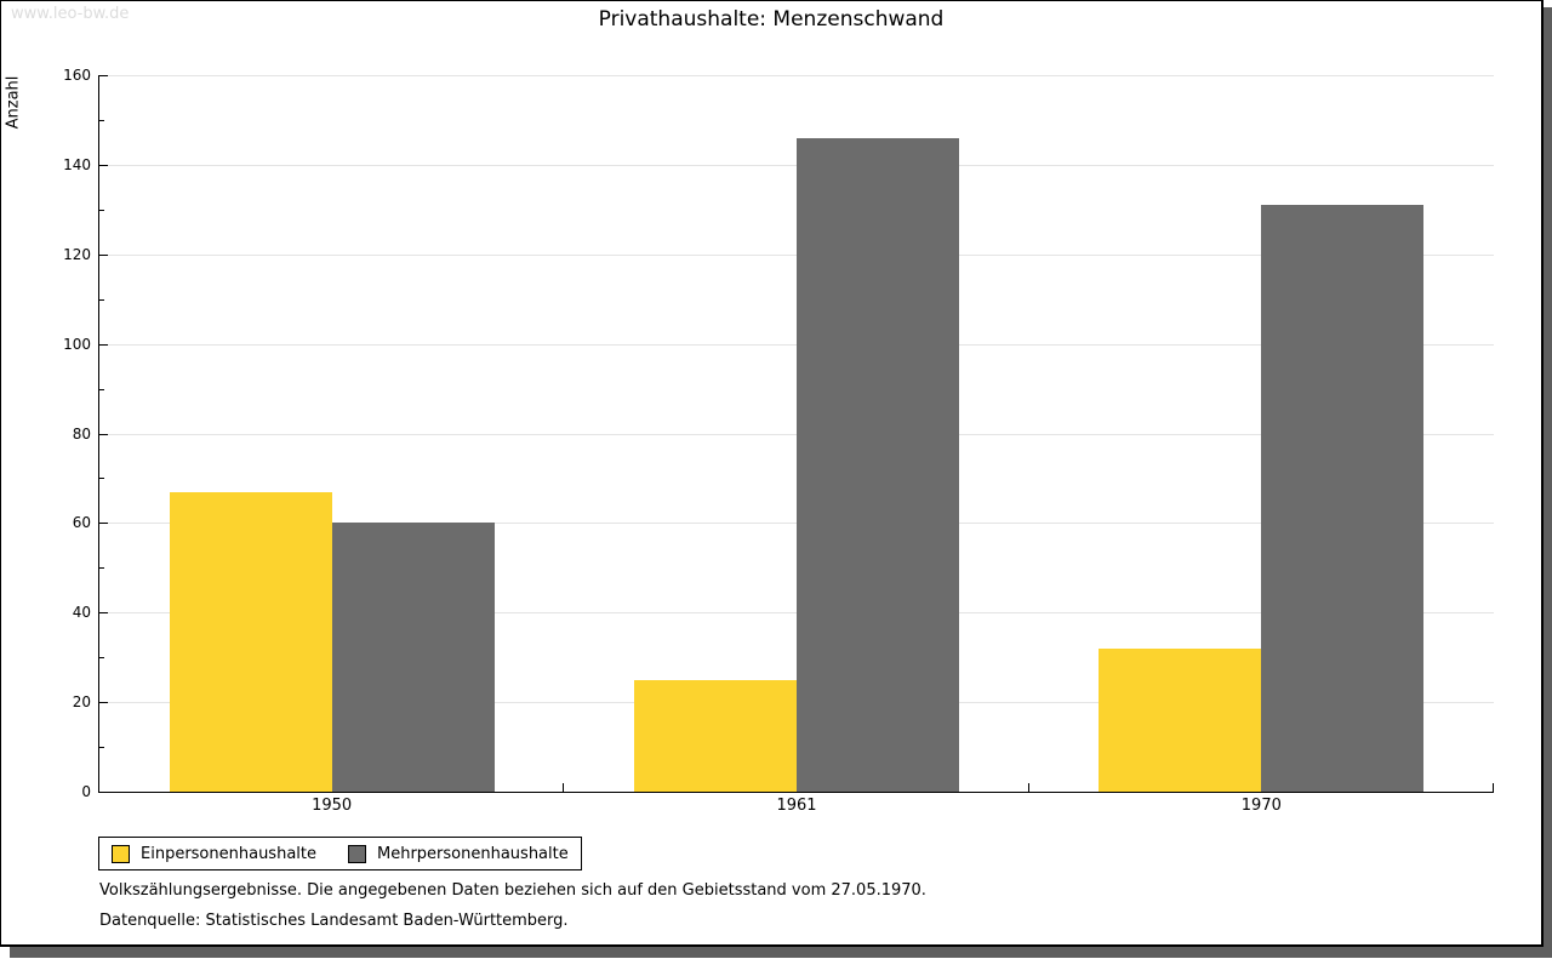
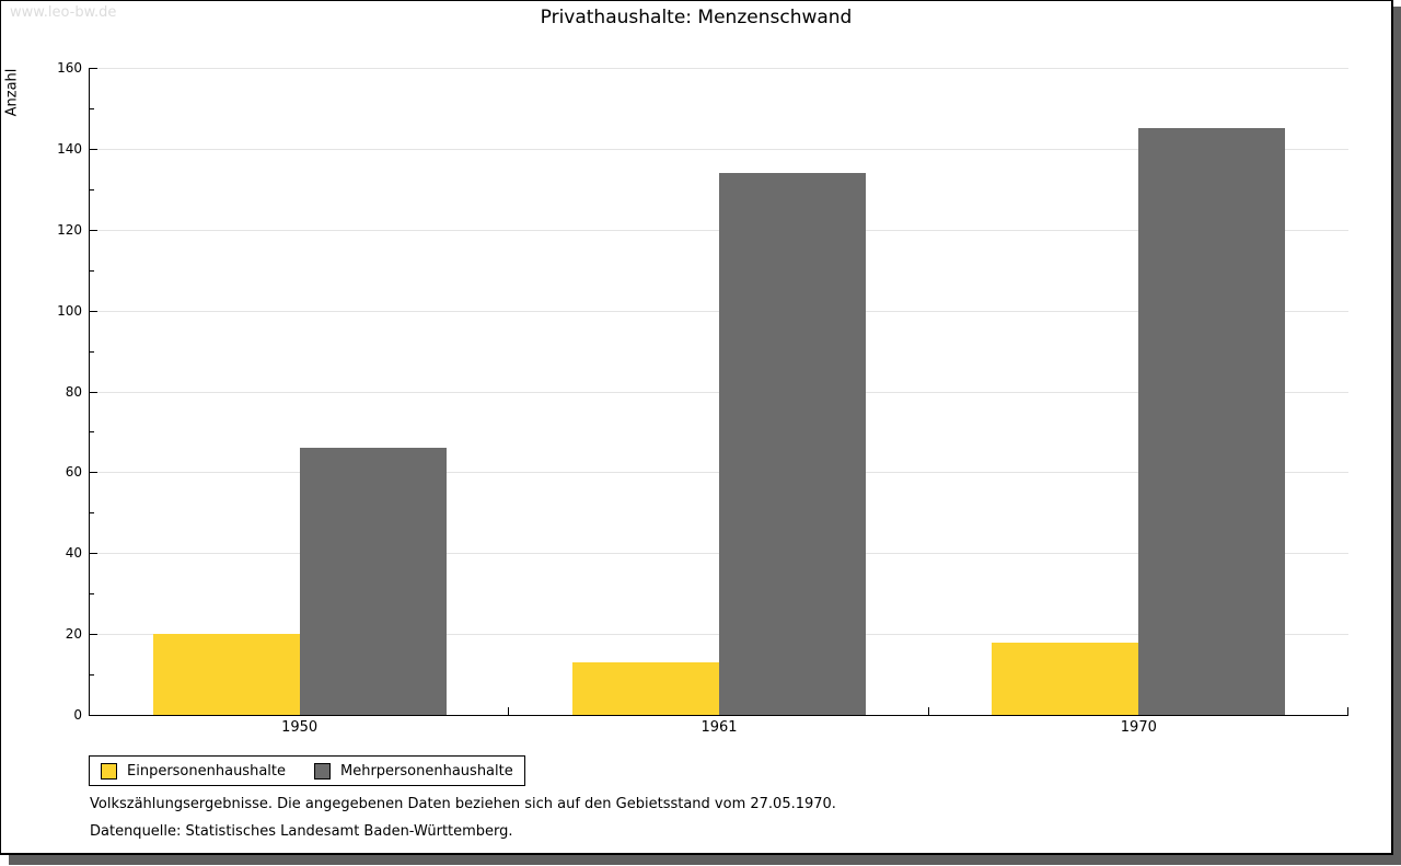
Einpersonenhaushalte/1950: 67 -> 20
Mehrpersonenhaushalte/1950: 60 -> 66
Einpersonenhaushalte/1961: 25 -> 13
Mehrpersonenhaushalte/1961: 146 -> 134
Einpersonenhaushalte/1970: 32 -> 18
Mehrpersonenhaushalte/1970: 131 -> 145
